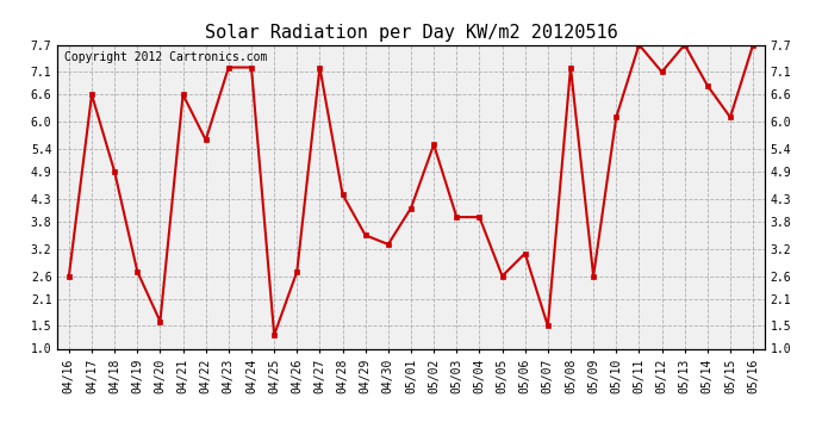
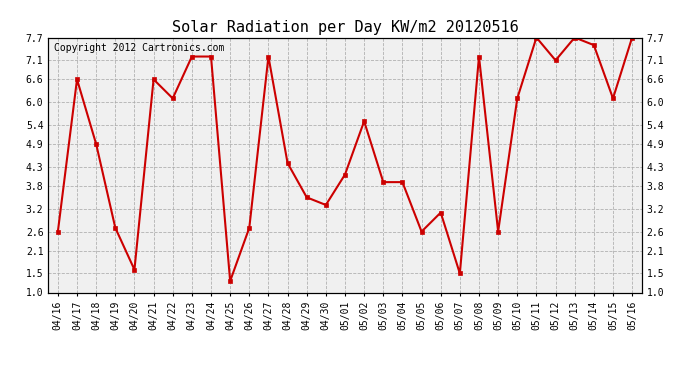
04/22: 5.6 -> 6.1
05/14: 6.8 -> 7.5
